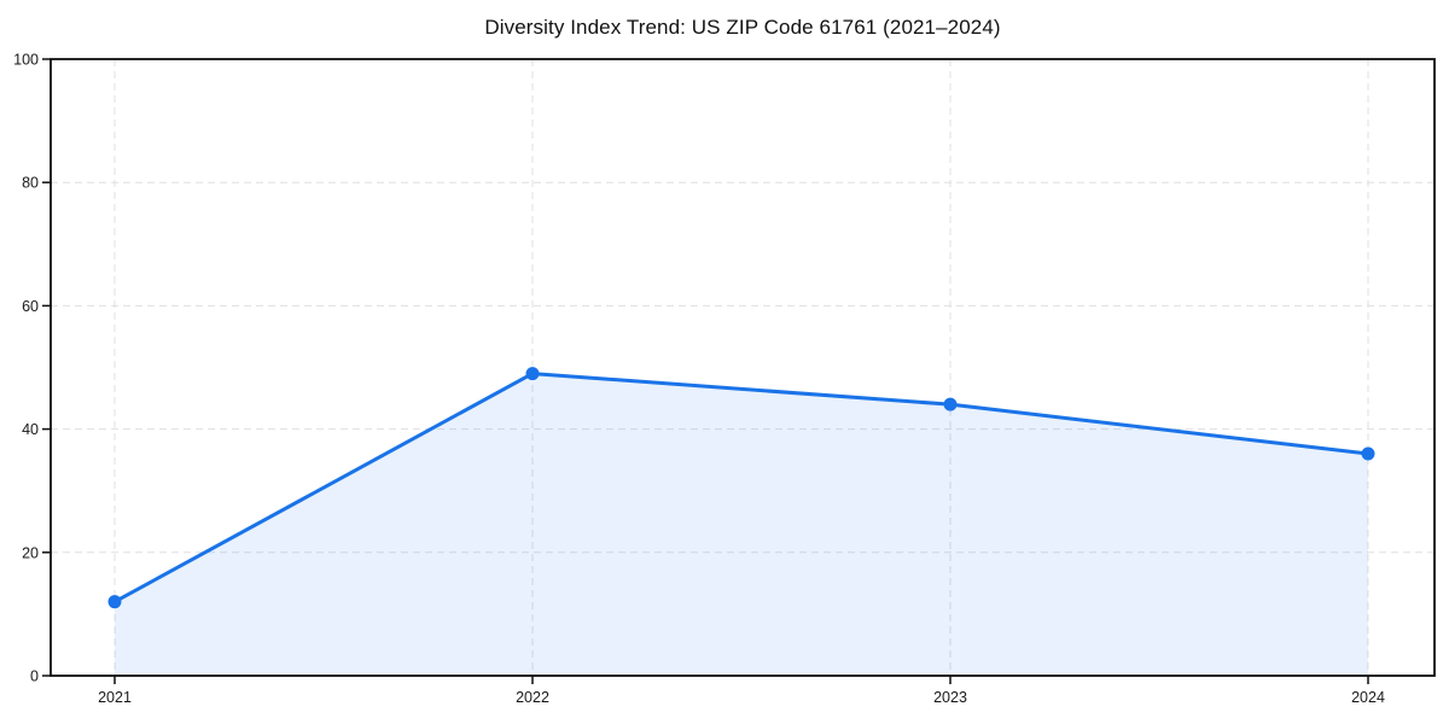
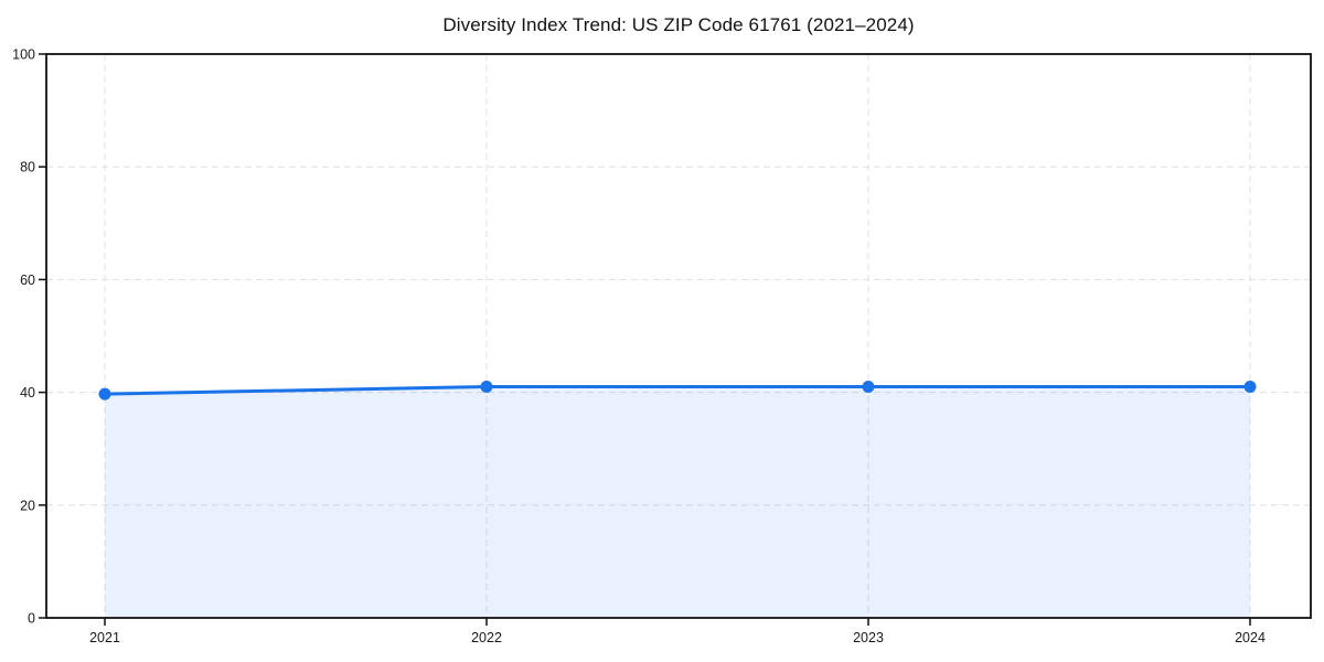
2021: 12 -> 40
2022: 49 -> 41
2023: 44 -> 41
2024: 36 -> 41
